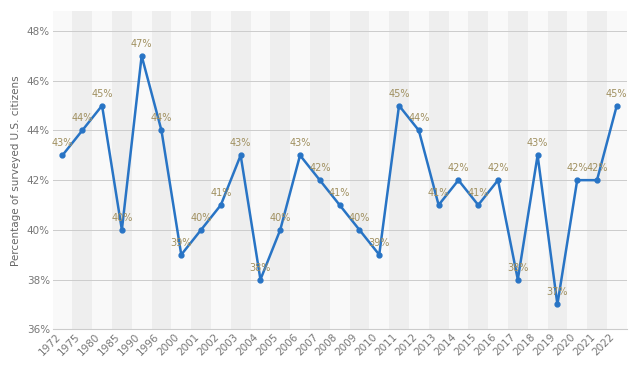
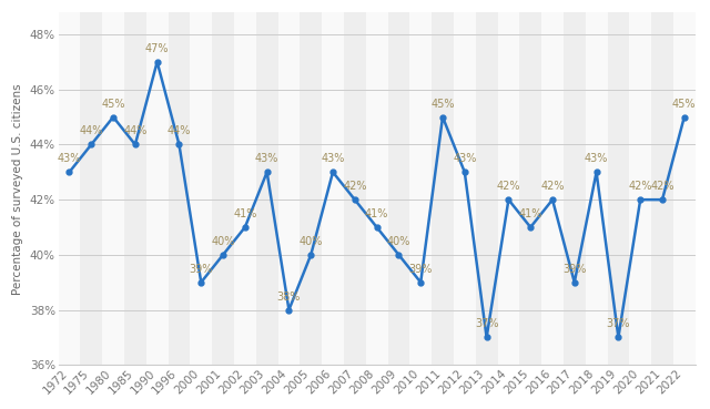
1985: 40% -> 44%
2012: 44% -> 43%
2013: 41% -> 37%
2017: 38% -> 39%
